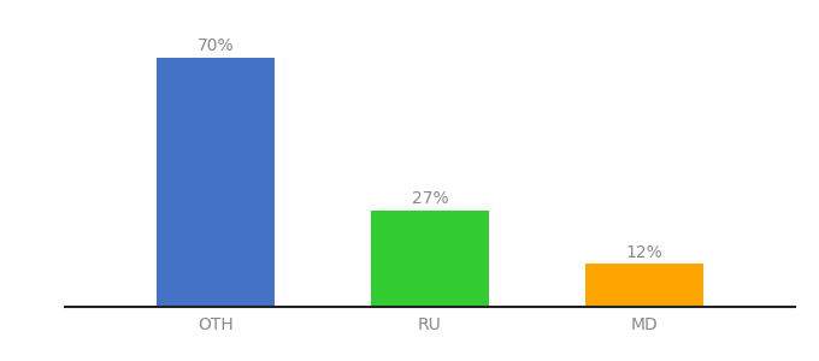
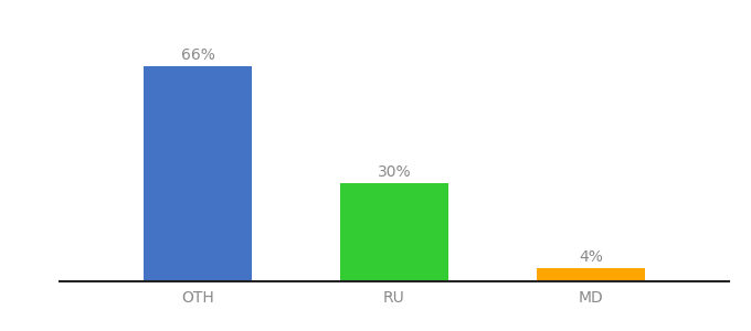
OTH: 70% -> 66%
RU: 27% -> 30%
MD: 12% -> 4%
